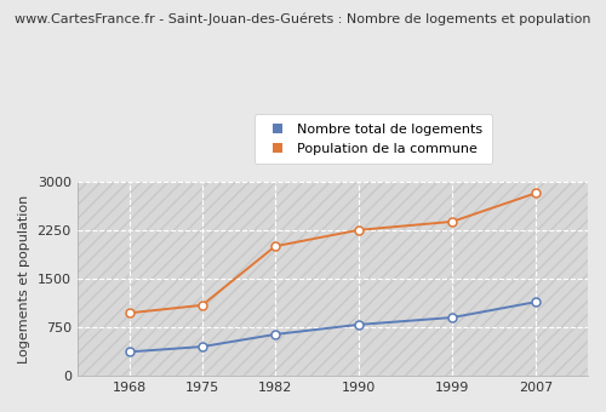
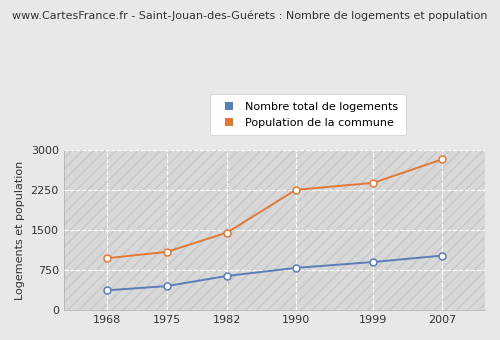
Population de la commune/1982: 2000 -> 1450
Nombre total de logements/2007: 1140 -> 1020
